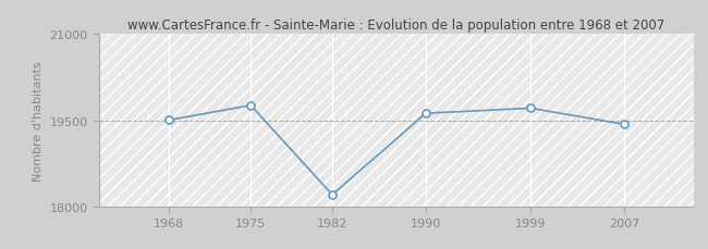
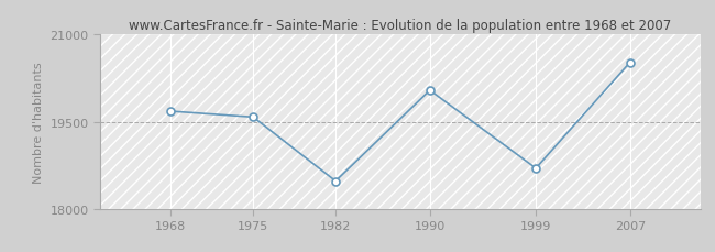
1968: 19500 -> 19680
1975: 19760 -> 19580
1982: 18200 -> 18480
1990: 19620 -> 20040
1999: 19710 -> 18700
2007: 19430 -> 20520
